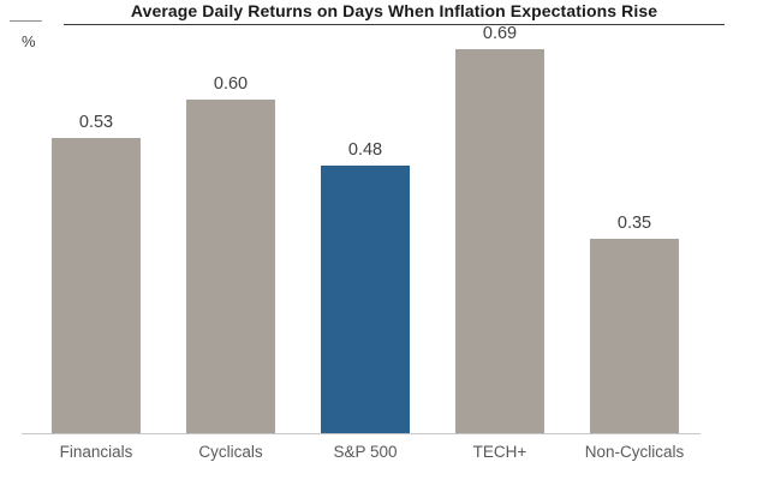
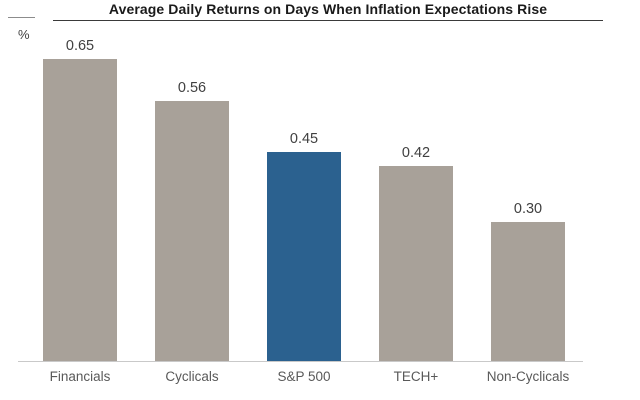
Financials: 0.53 -> 0.65
Cyclicals: 0.60 -> 0.56
S&P 500: 0.48 -> 0.45
TECH+: 0.69 -> 0.42
Non-Cyclicals: 0.35 -> 0.30
